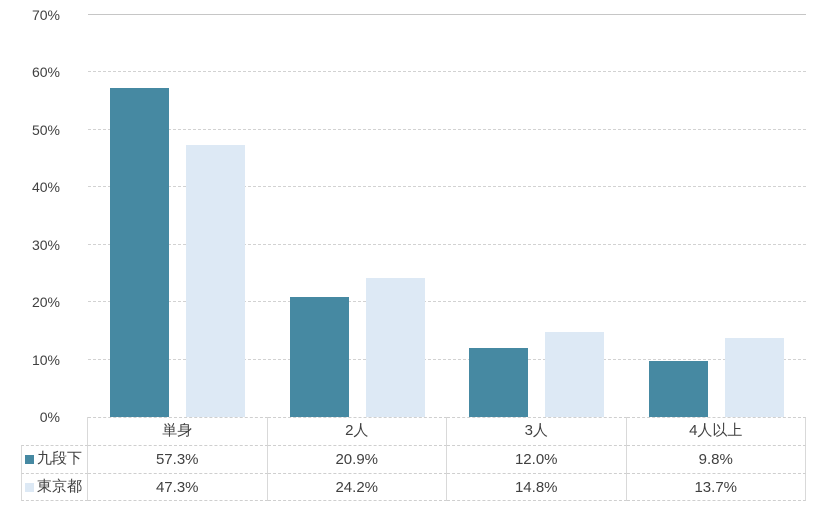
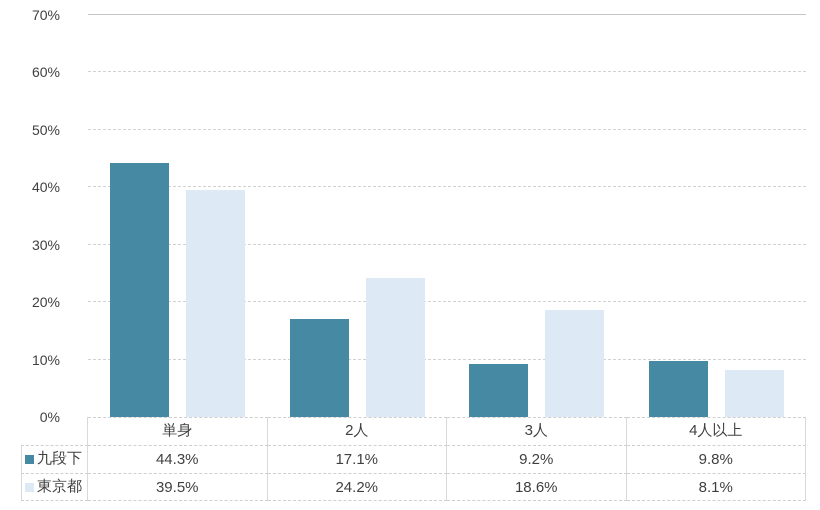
九段下/単身: 57.3% -> 44.3%
東京都/単身: 47.3% -> 39.5%
九段下/2人: 20.9% -> 17.1%
九段下/3人: 12.0% -> 9.2%
東京都/3人: 14.8% -> 18.6%
東京都/4人以上: 13.7% -> 8.1%
